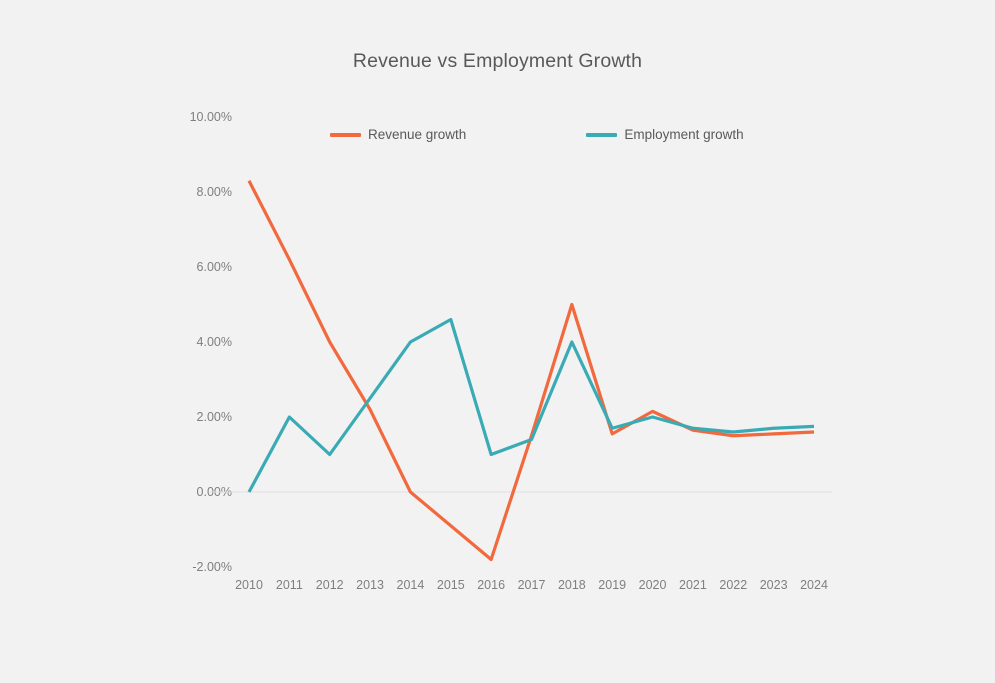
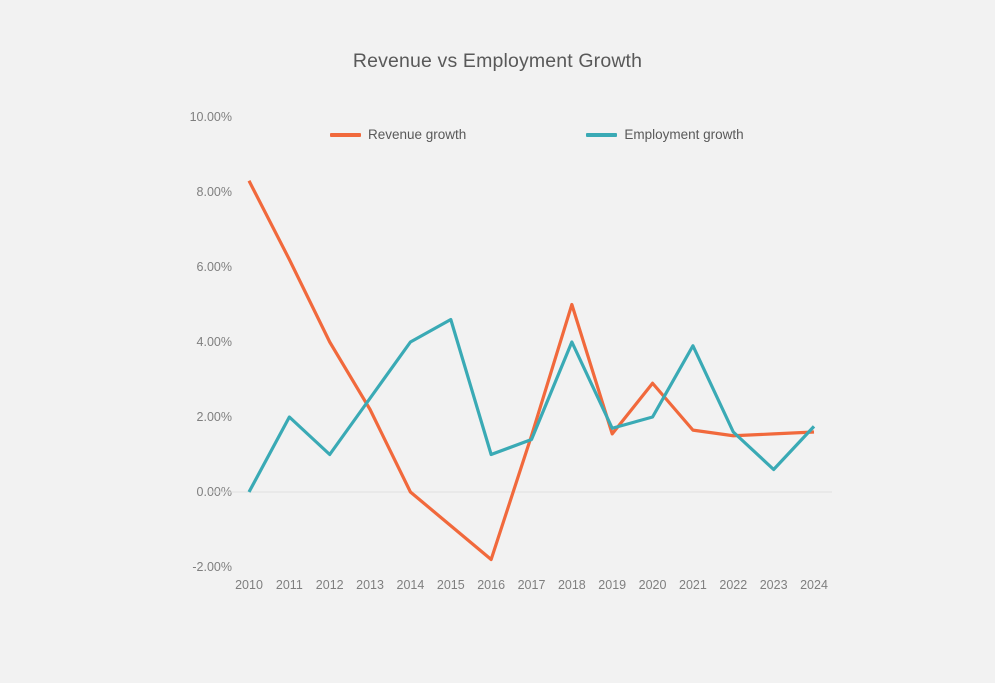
Revenue growth/2020: 2.1% -> 2.9%
Employment growth/2021: 1.7% -> 3.9%
Employment growth/2023: 1.7% -> 0.6%
